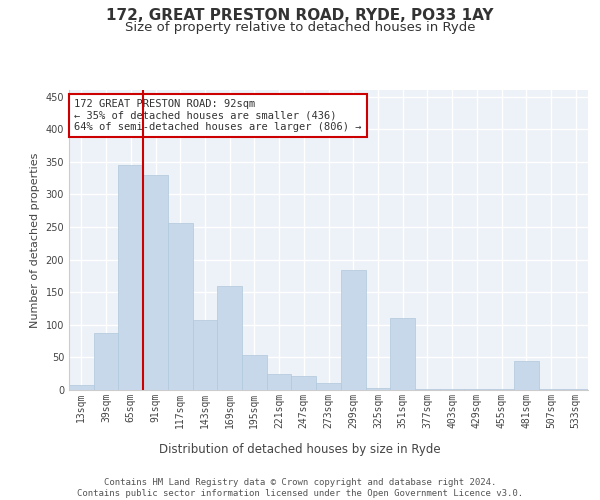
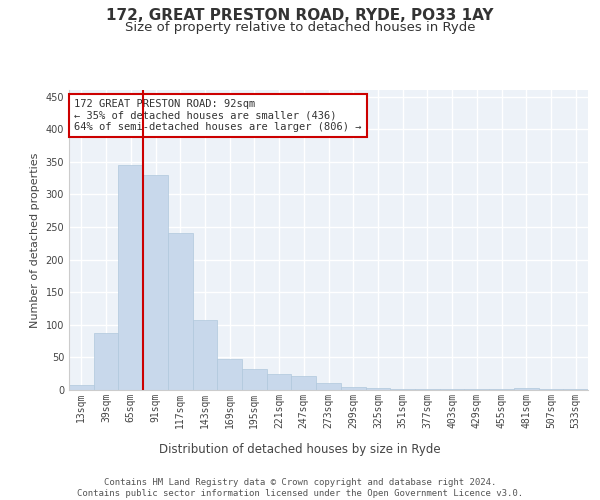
117sqm: 256 -> 240
169sqm: 160 -> 48
195sqm: 54 -> 32
299sqm: 184 -> 5
351sqm: 110 -> 2
481sqm: 44 -> 3
